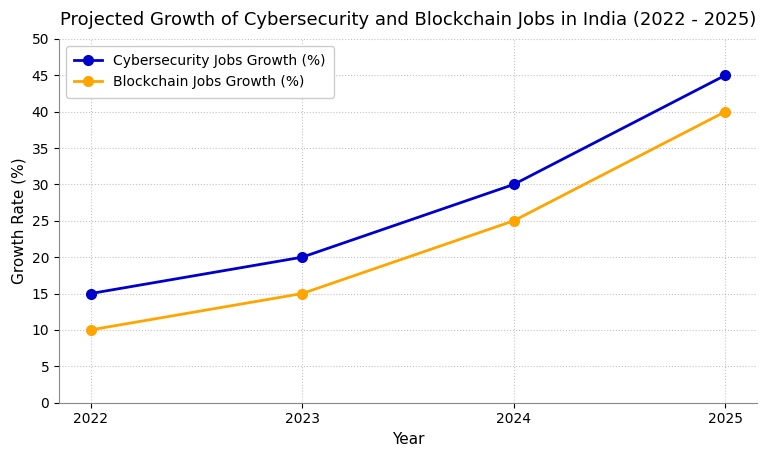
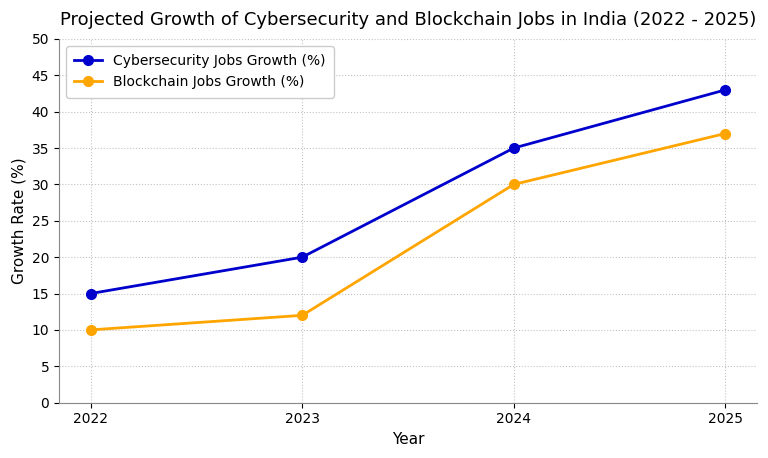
Blockchain Jobs Growth (%)/2023: 15 -> 12
Cybersecurity Jobs Growth (%)/2024: 30 -> 35
Blockchain Jobs Growth (%)/2024: 25 -> 30
Cybersecurity Jobs Growth (%)/2025: 45 -> 43
Blockchain Jobs Growth (%)/2025: 40 -> 37
